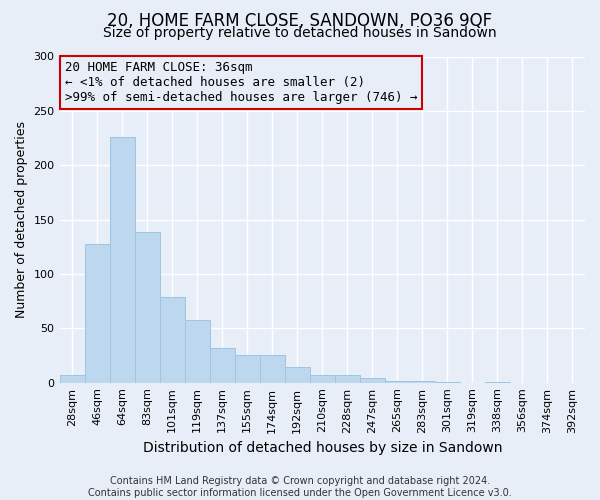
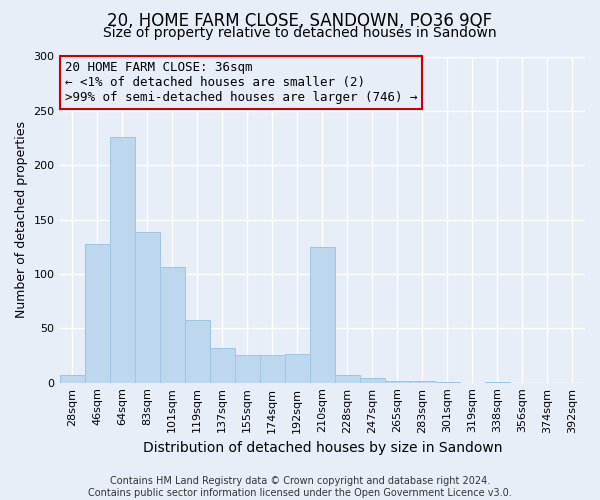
101sqm: 79 -> 106
192sqm: 14 -> 26
210sqm: 7 -> 125
